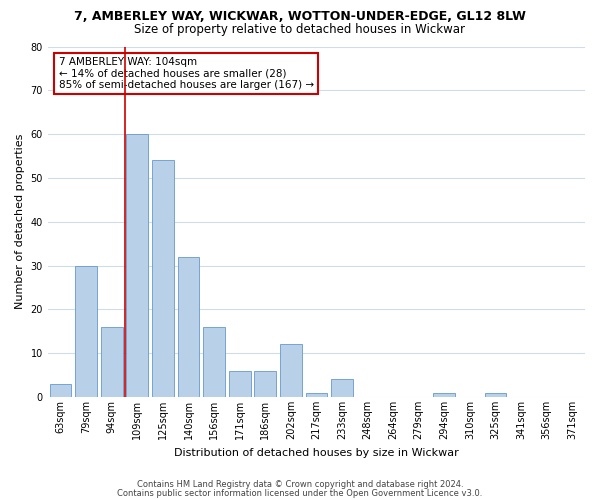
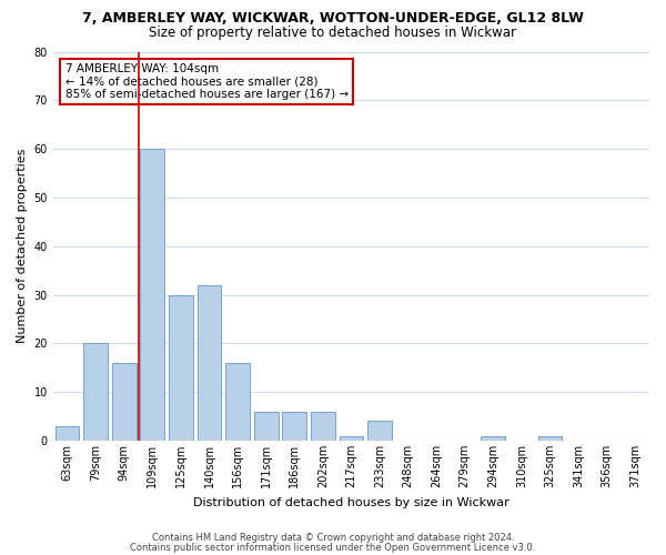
79sqm: 30 -> 20
125sqm: 54 -> 30
202sqm: 12 -> 6
